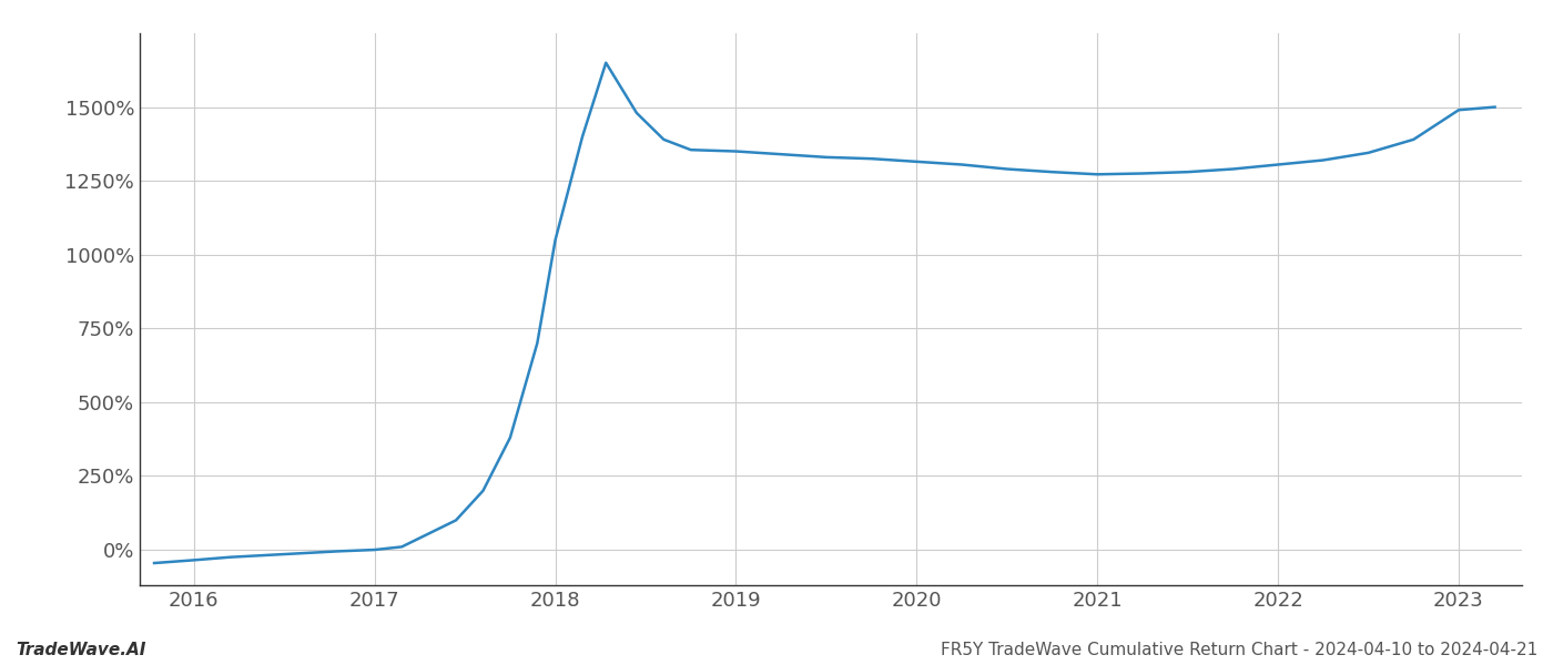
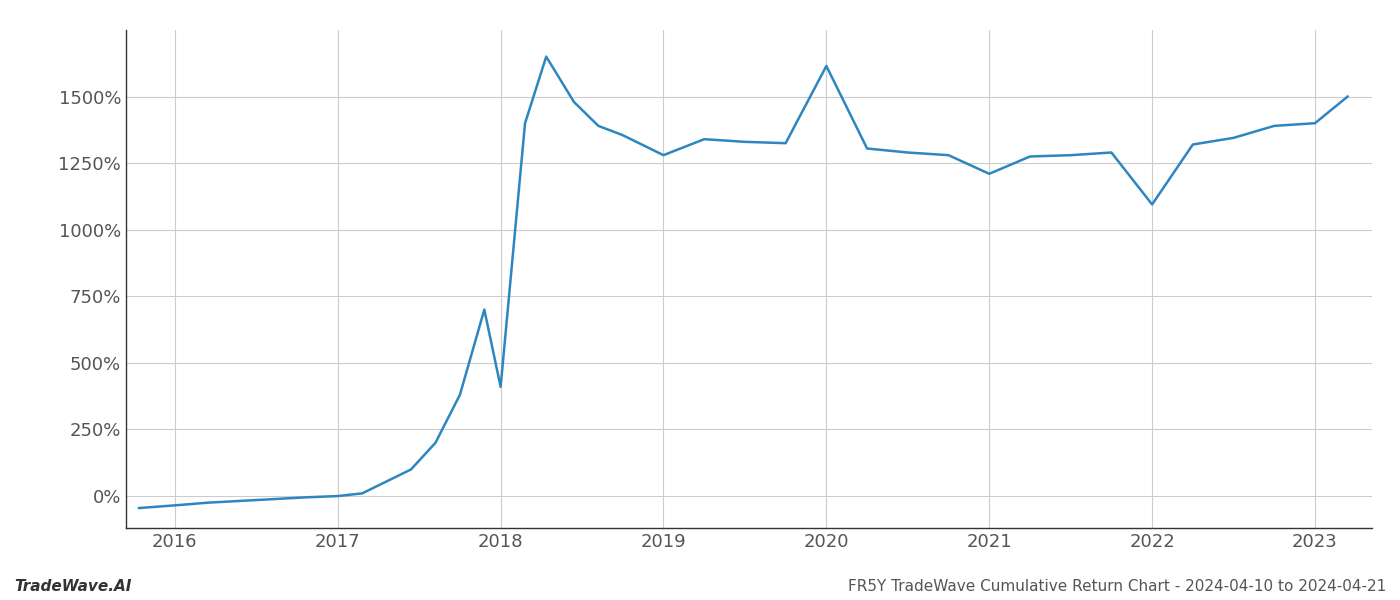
2018: 1050% -> 410%
2019: 1350% -> 1280%
2020: 1315% -> 1615%
2021: 1272% -> 1210%
2022: 1305% -> 1095%
2023: 1490% -> 1400%
